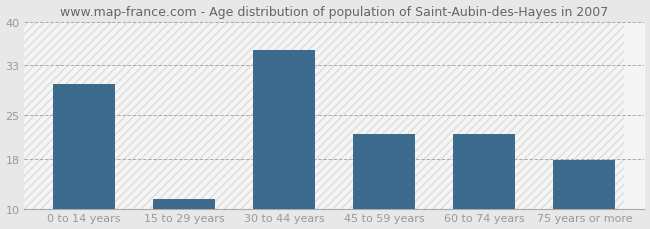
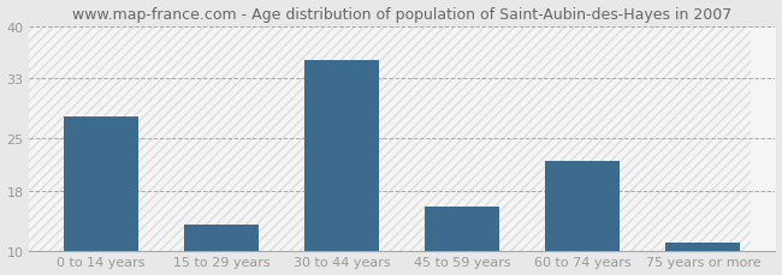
0 to 14 years: 30.0 -> 28.0
15 to 29 years: 11.6 -> 13.5
45 to 59 years: 22.0 -> 16.0
75 years or more: 17.8 -> 11.2
